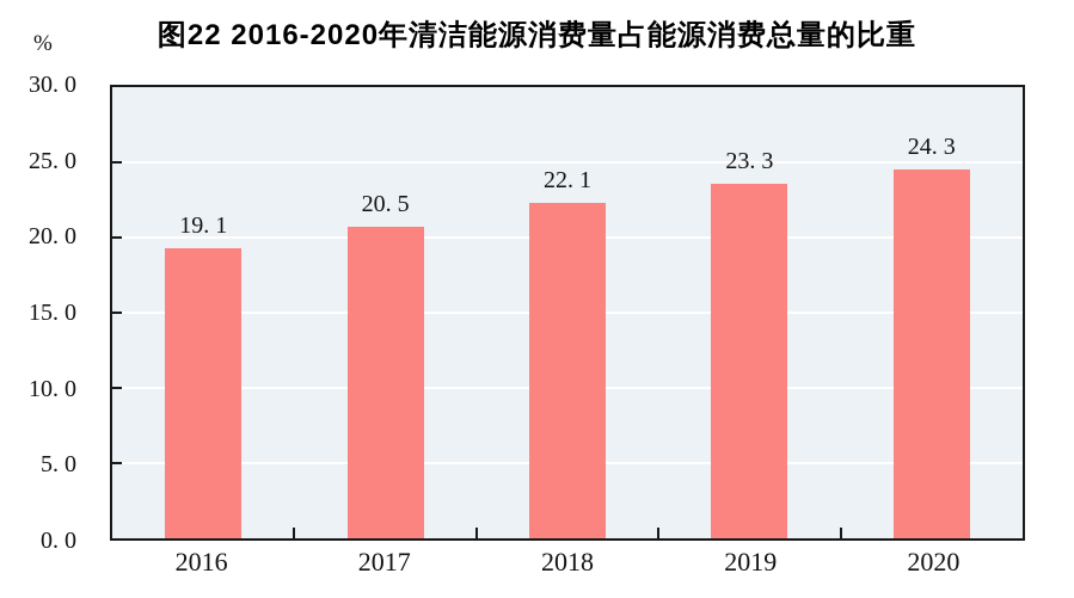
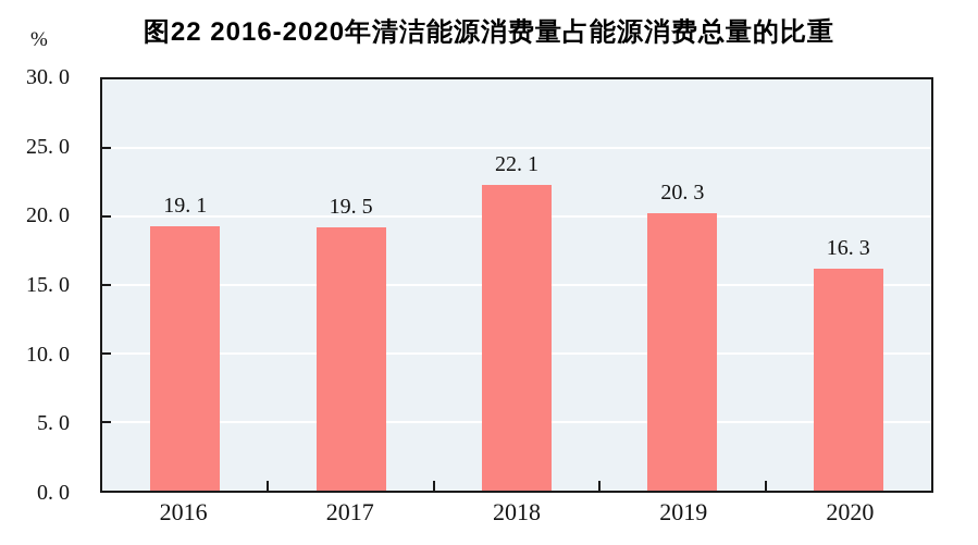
2017: 20 -> 19
2019: 23 -> 20
2020: 24 -> 16
